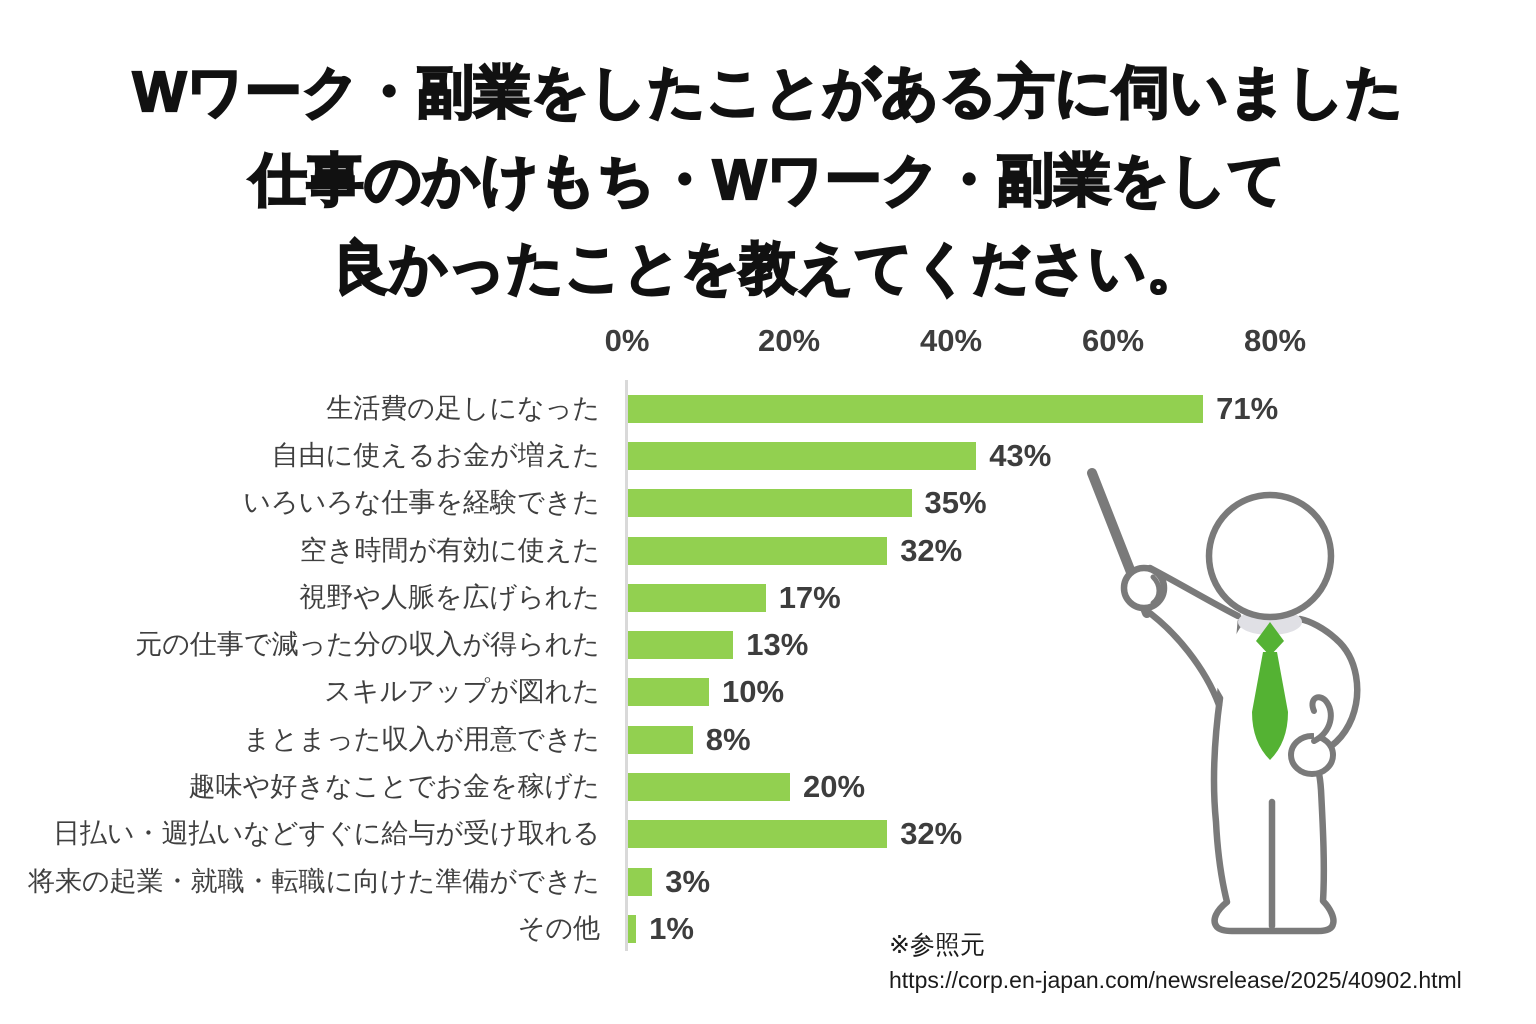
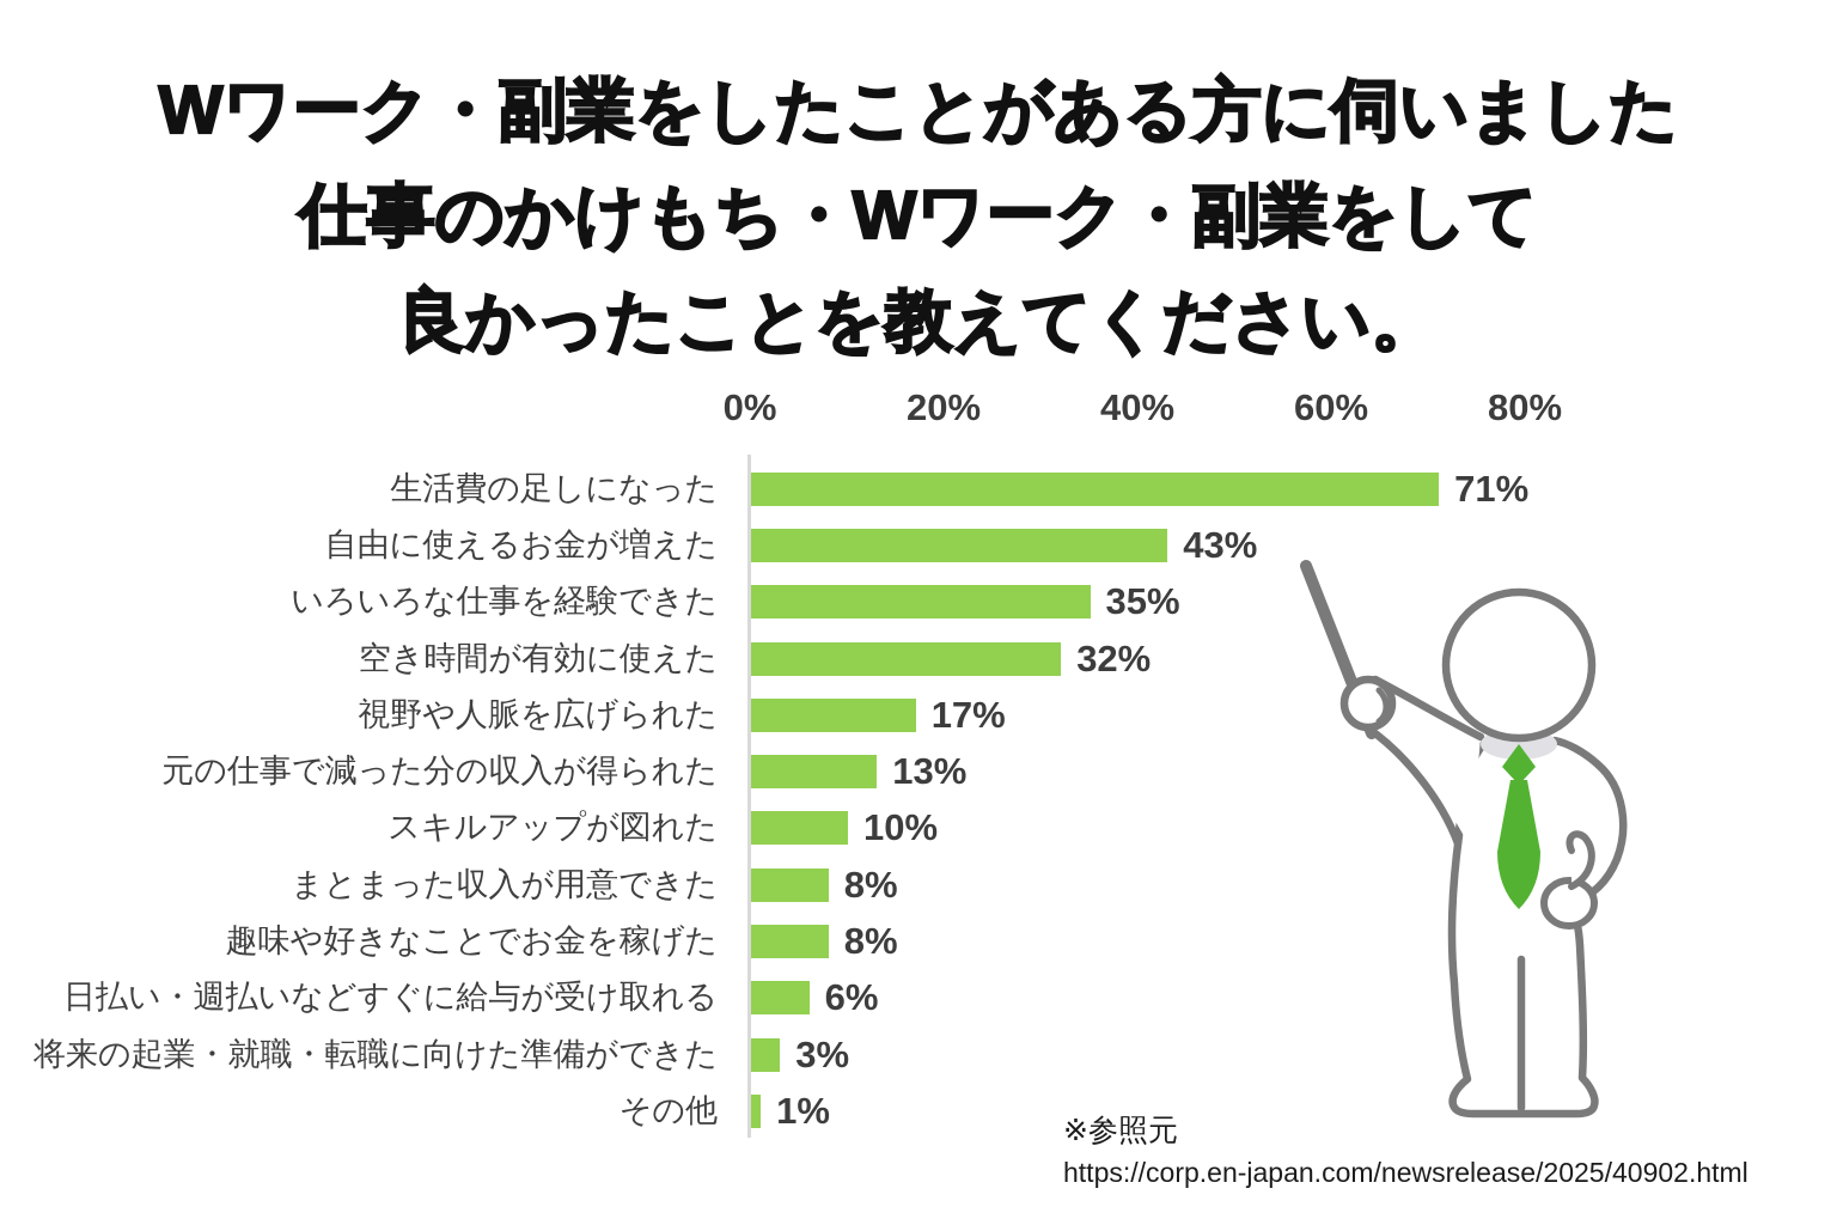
趣味や好きなことでお金を稼げた: 20% -> 8%
日払い・週払いなどすぐに給与が受け取れる: 32% -> 6%
